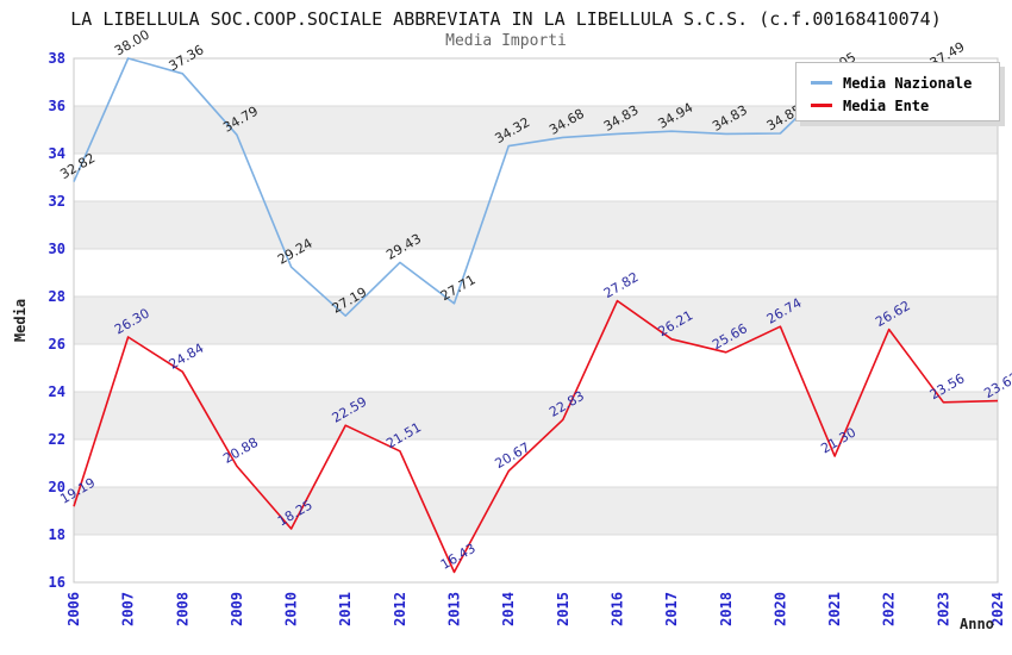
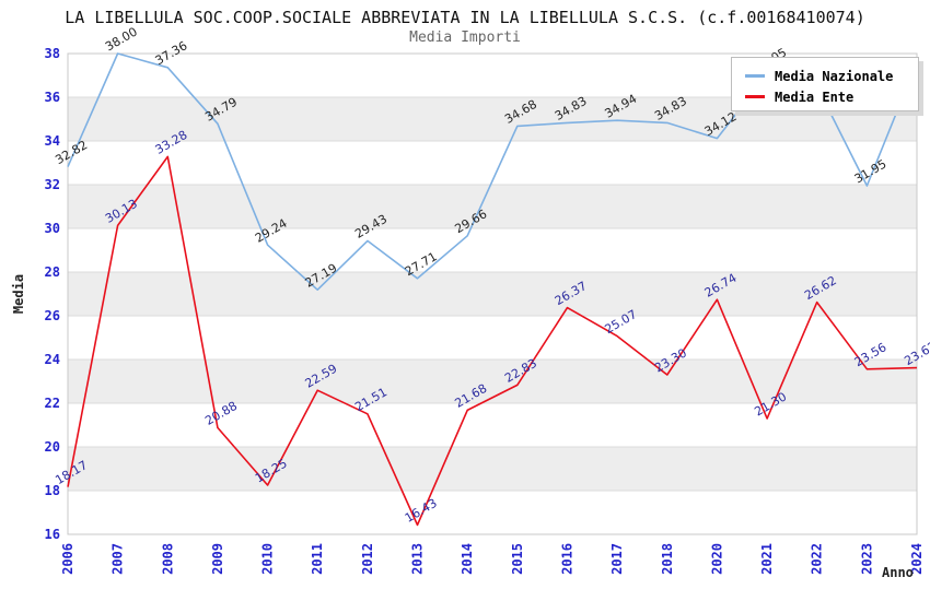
Media Ente/2006: 19.19 -> 18.17
Media Ente/2007: 26.30 -> 30.13
Media Ente/2008: 24.84 -> 33.28
Media Nazionale/2014: 34.32 -> 29.66
Media Ente/2014: 20.67 -> 21.68
Media Ente/2016: 27.82 -> 26.37
Media Ente/2017: 26.21 -> 25.07
Media Ente/2018: 25.66 -> 23.30
Media Nazionale/2020: 34.85 -> 34.12
Media Nazionale/2023: 37.49 -> 31.95
